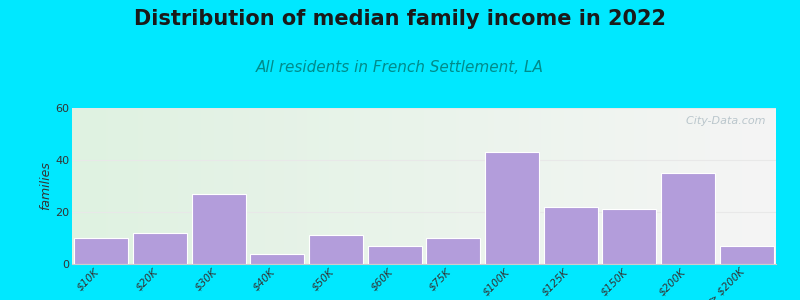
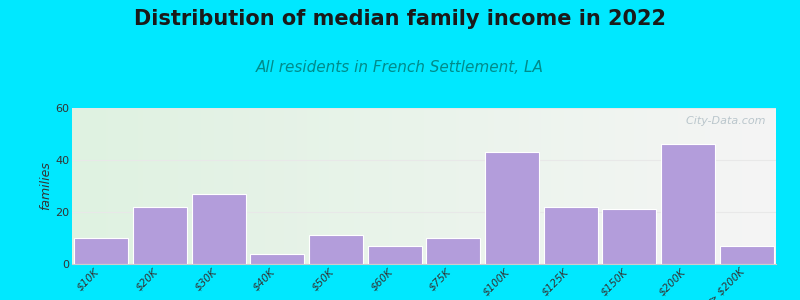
$20K: 12 -> 22
$200K: 35 -> 46
